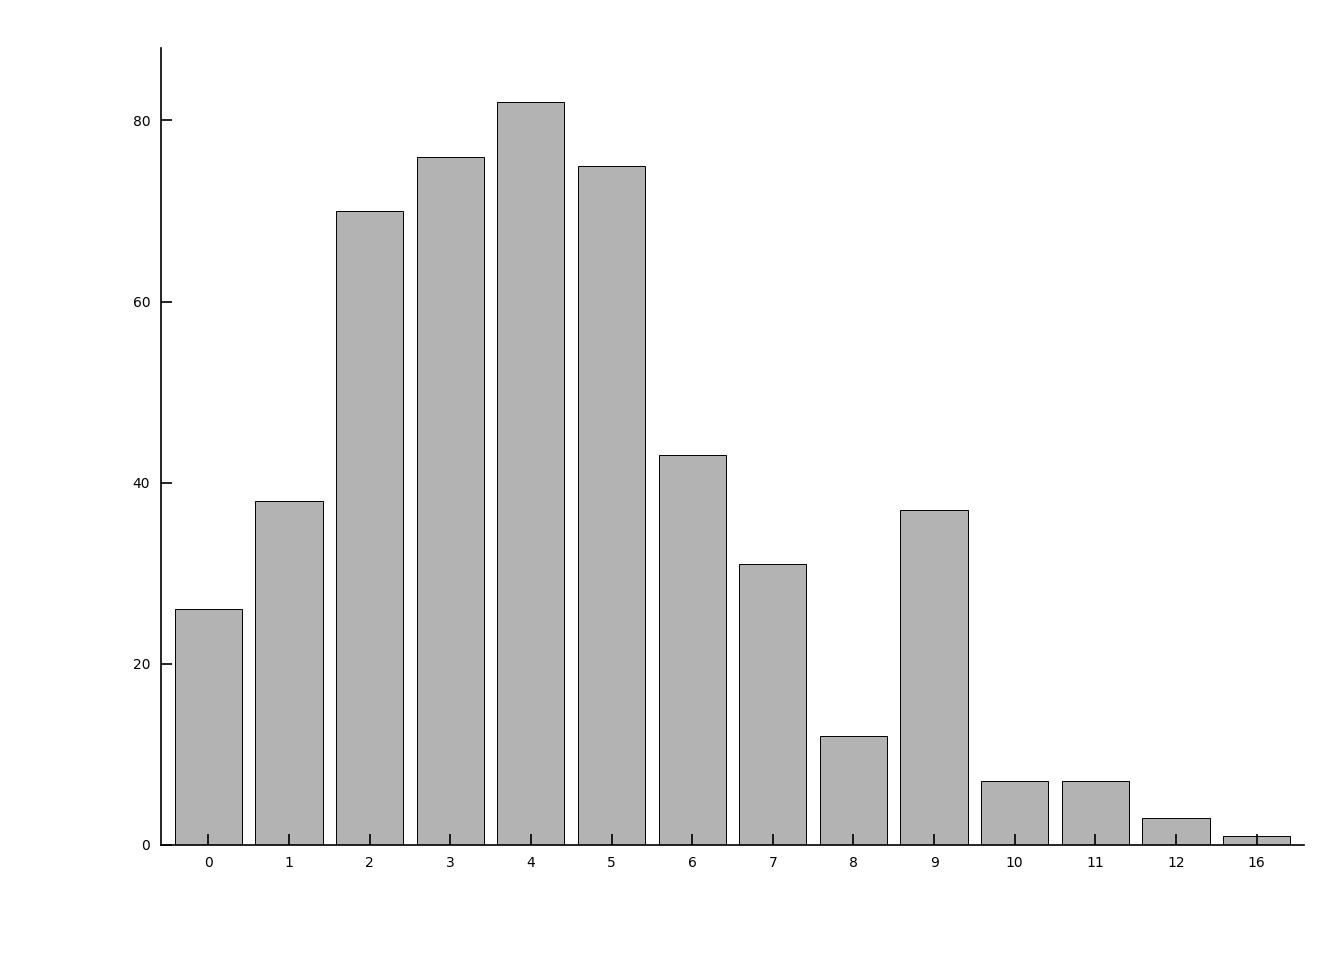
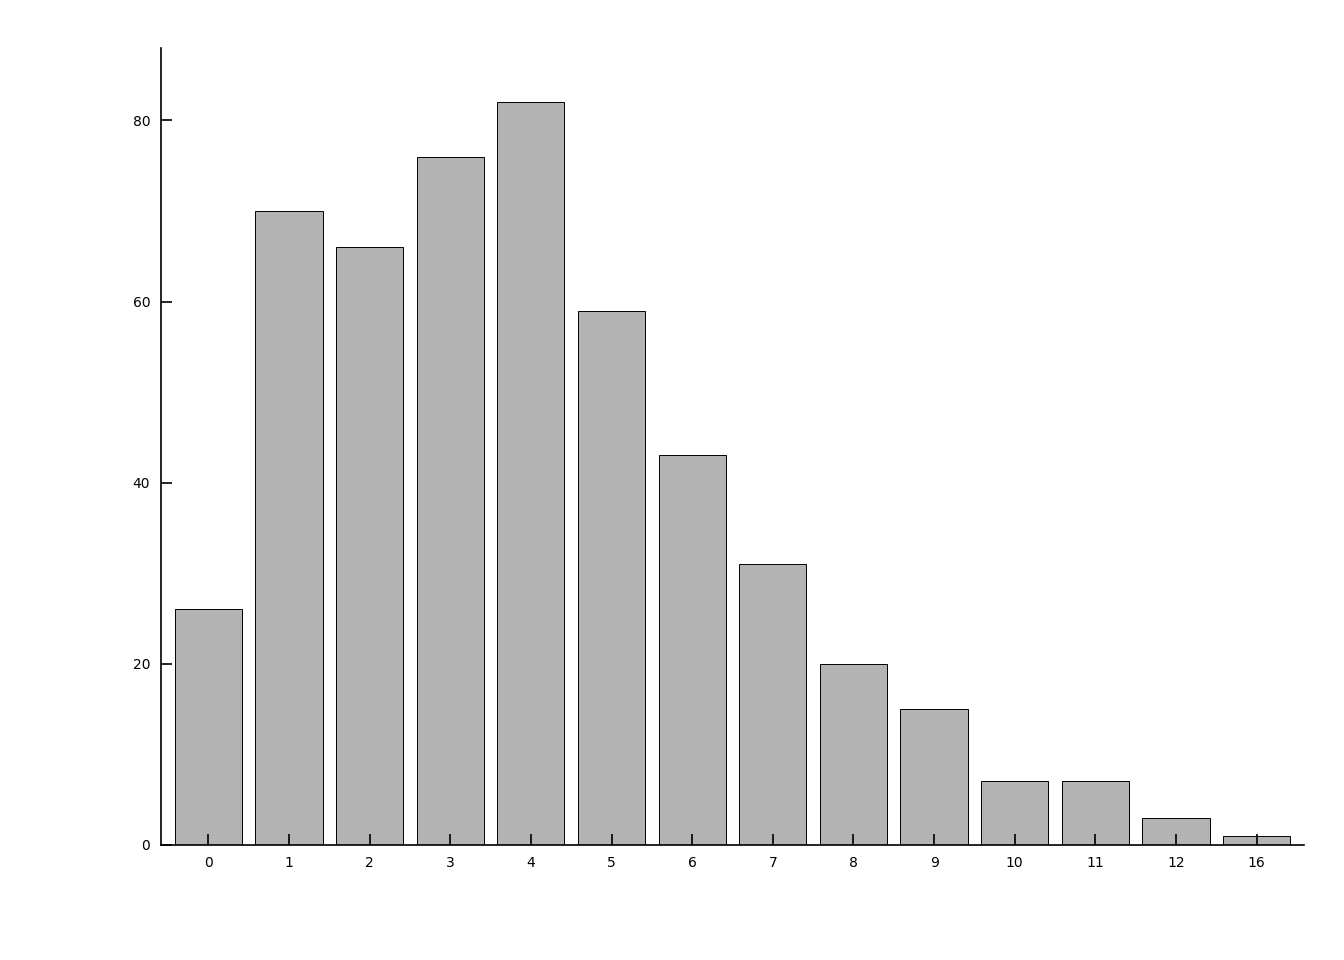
1: 38 -> 70
2: 70 -> 66
5: 75 -> 59
8: 12 -> 20
9: 37 -> 15
